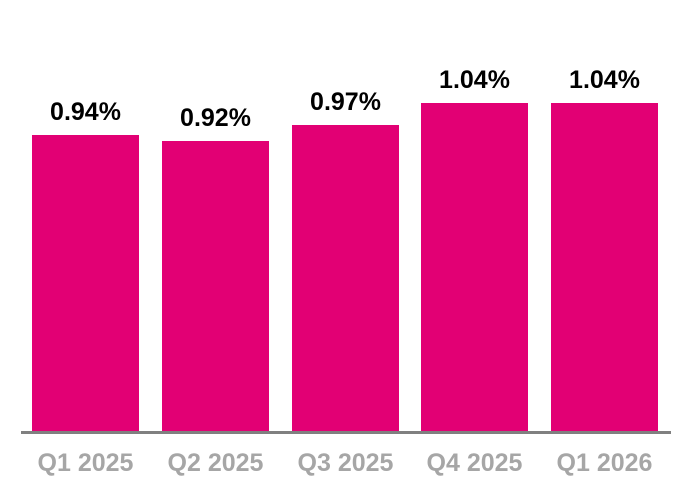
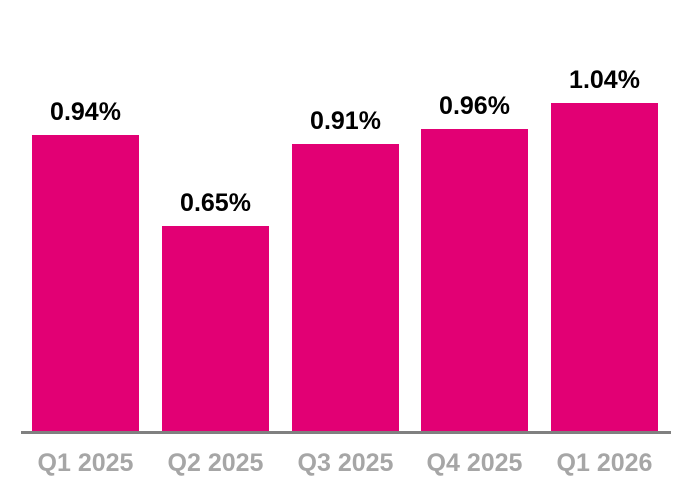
Q2 2025: 0.92% -> 0.65%
Q3 2025: 0.97% -> 0.91%
Q4 2025: 1.04% -> 0.96%
